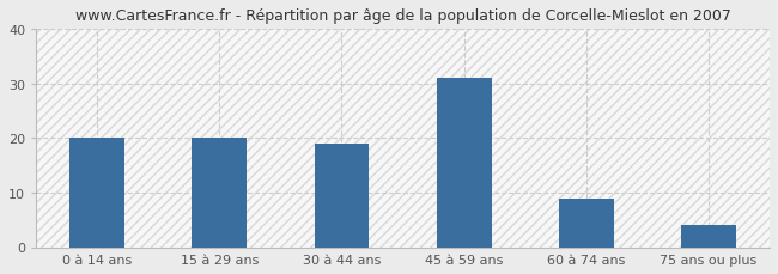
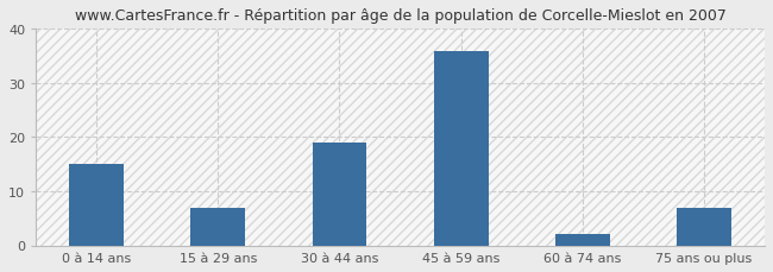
0 à 14 ans: 20 -> 15
15 à 29 ans: 20 -> 7
45 à 59 ans: 31 -> 36
60 à 74 ans: 9 -> 2
75 ans ou plus: 4 -> 7
